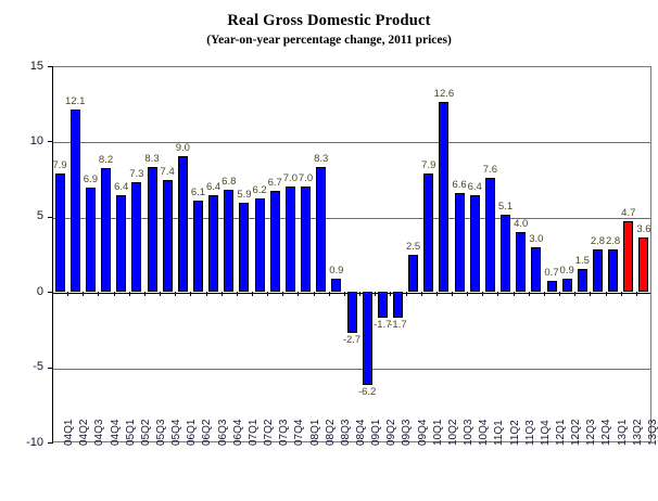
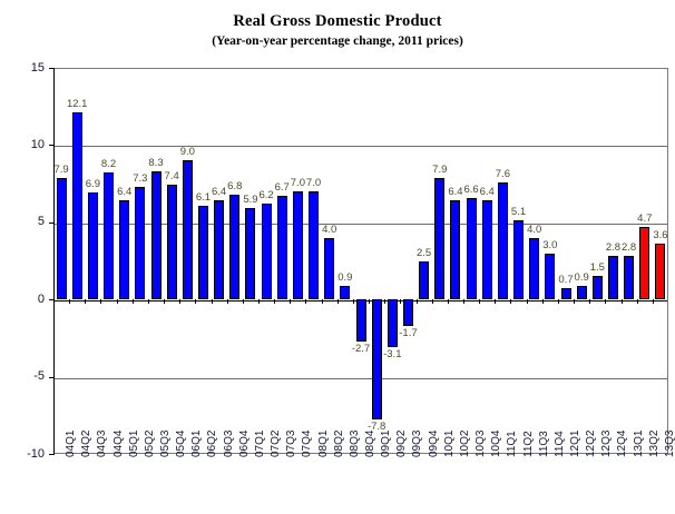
08Q2: 8.3 -> 4.0
09Q1: -6.2 -> -7.8
09Q2: -1.7 -> -3.1
10Q2: 12.6 -> 6.4
